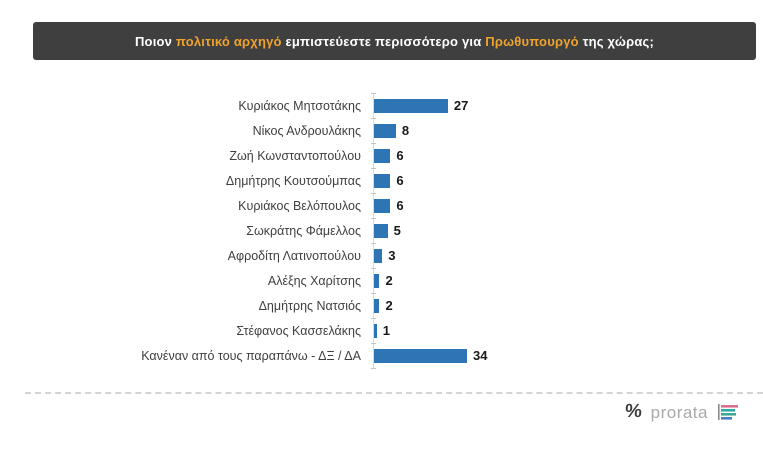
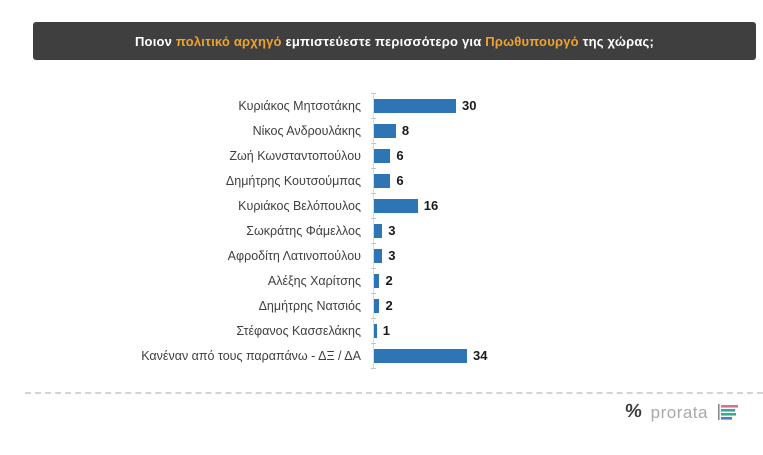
Κυριάκος Μητσοτάκης: 27 -> 30
Κυριάκος Βελόπουλος: 6 -> 16
Σωκράτης Φάμελλος: 5 -> 3
